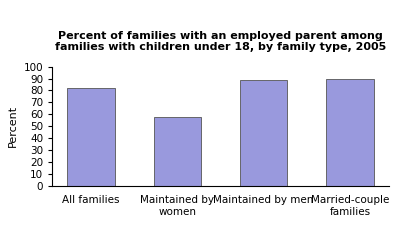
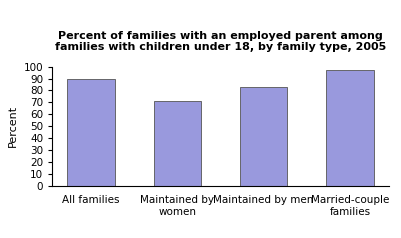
All families: 82 -> 90
Maintained by women: 58 -> 71
Maintained by men: 89 -> 83
Married-couple families: 90 -> 97
